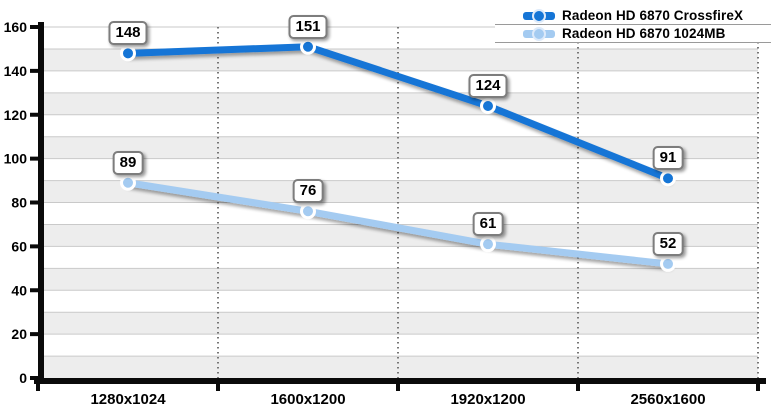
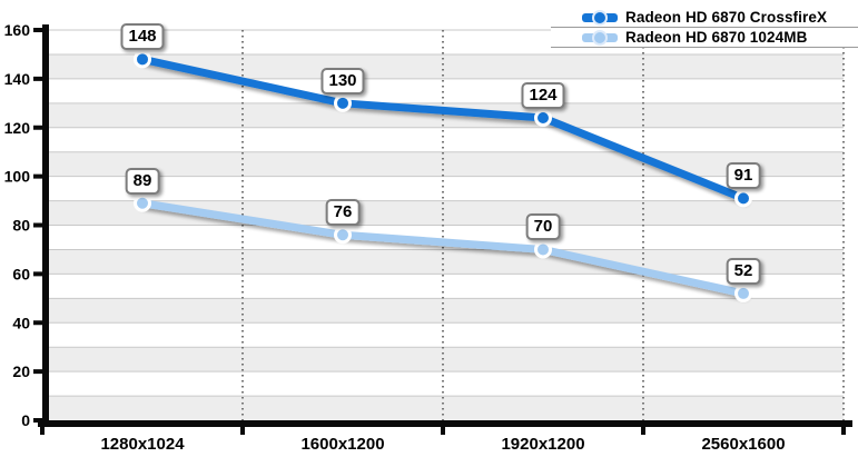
Radeon HD 6870 CrossfireX/1600x1200: 151 -> 130
Radeon HD 6870 1024MB/1920x1200: 61 -> 70
